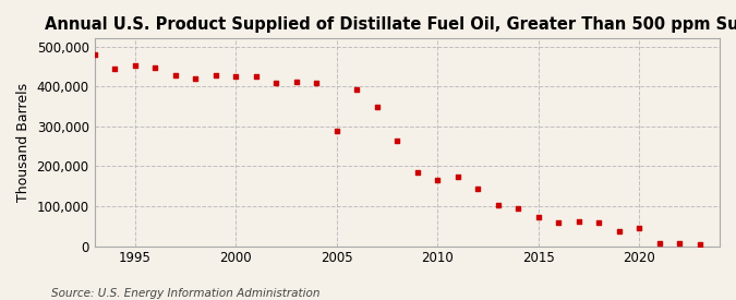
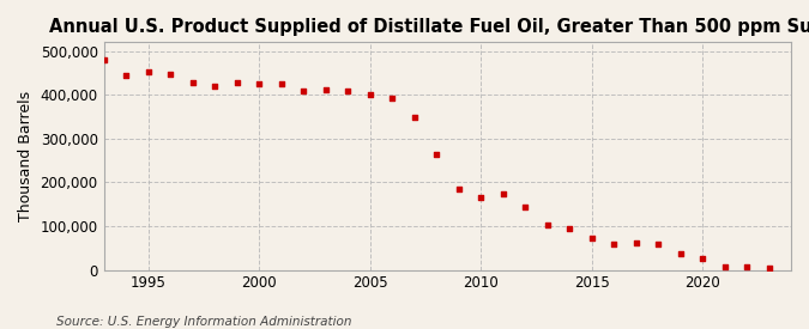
2005: 290,000 -> 400,000
2020: 45,000 -> 25,000
